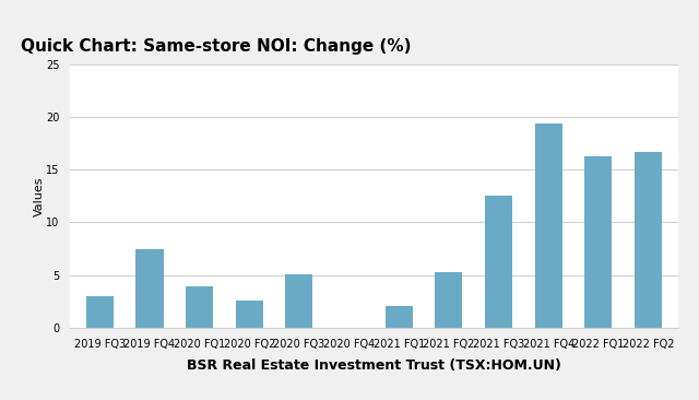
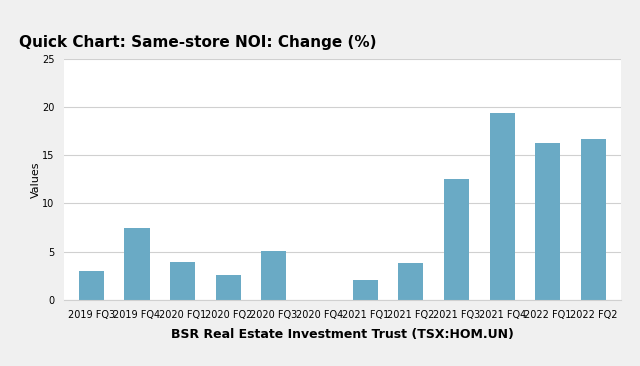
2021 FQ2: 5.3 -> 3.8
